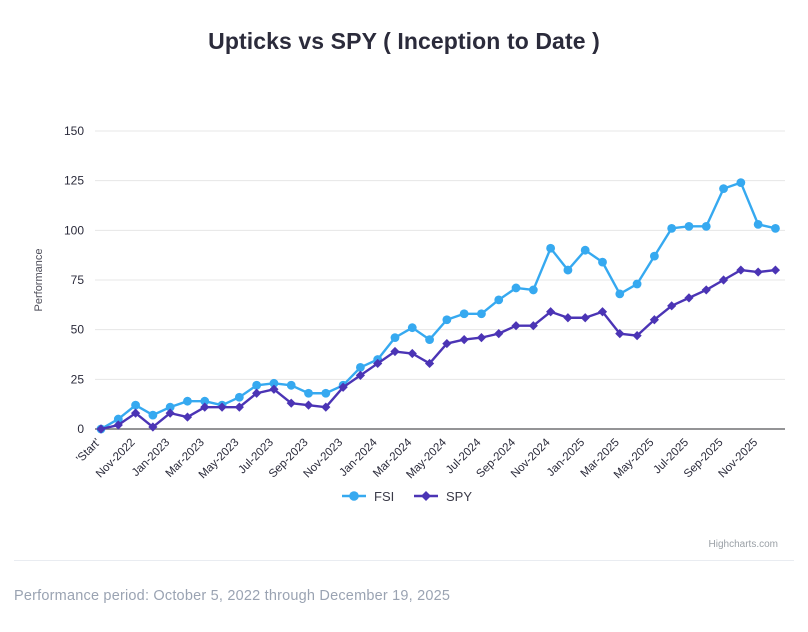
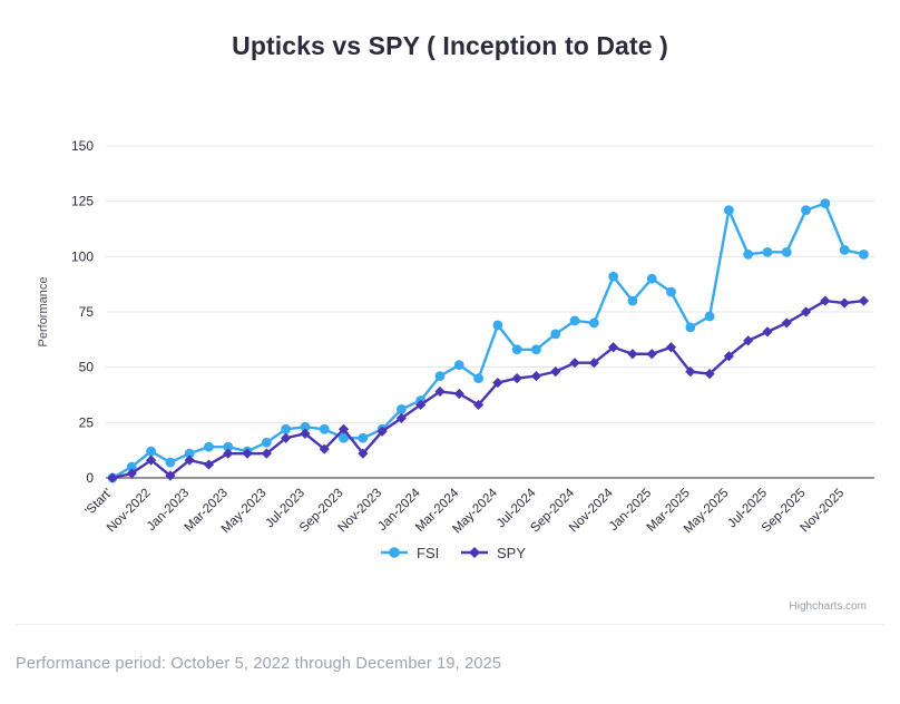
SPY/Sep-2023: 12 -> 22
FSI/May-2024: 55 -> 69
FSI/May-2025: 87 -> 121
